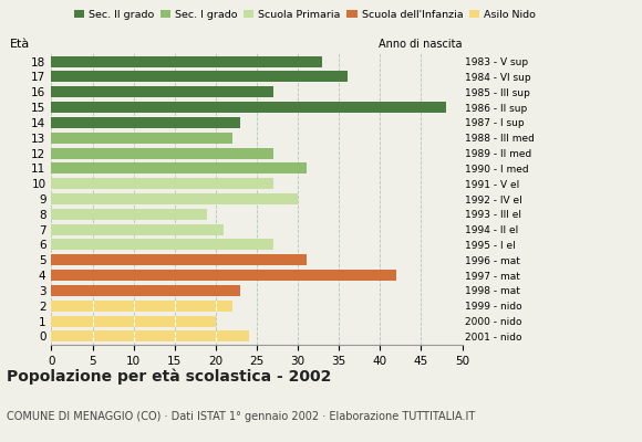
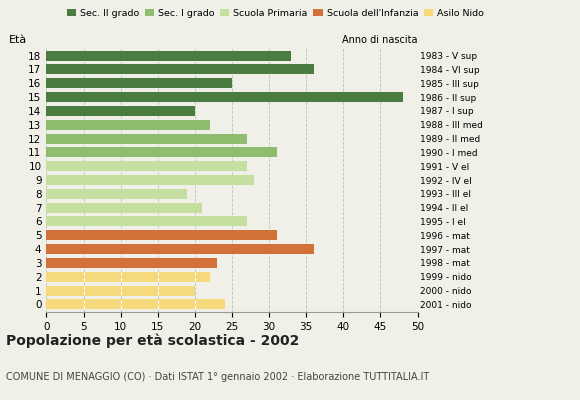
16: 27 -> 25
14: 23 -> 20
9: 30 -> 28
4: 42 -> 36
